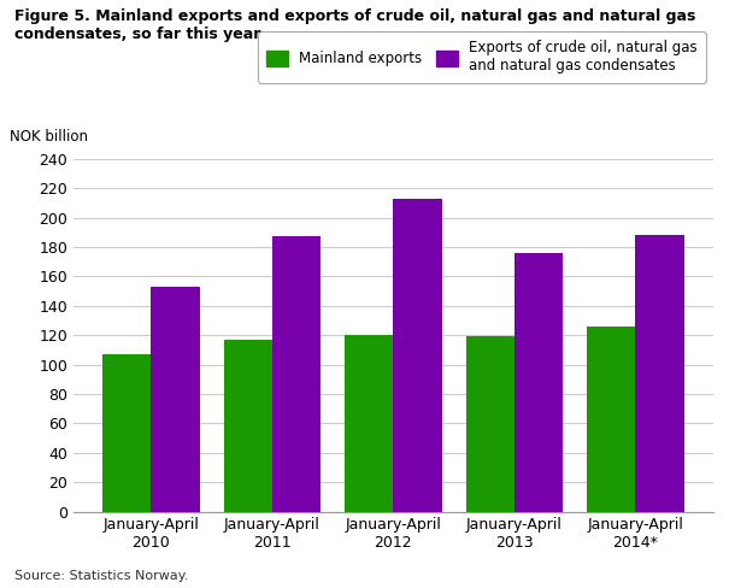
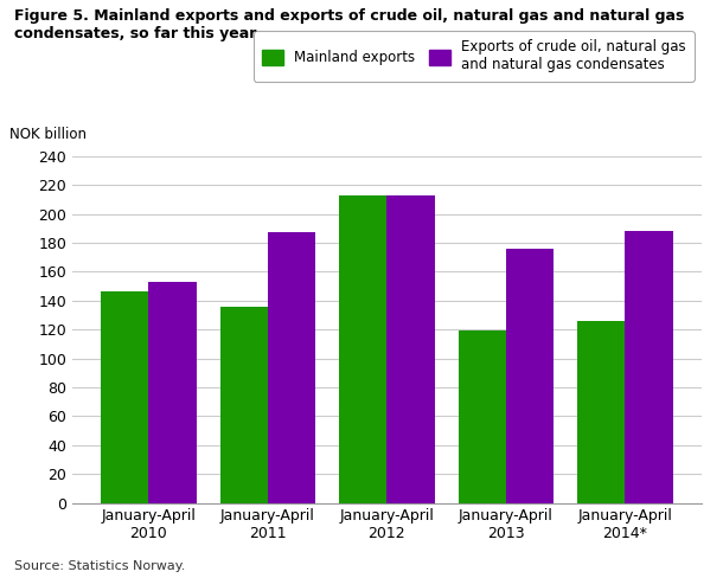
Mainland exports/January-April 2010: 107 -> 146
Mainland exports/January-April 2011: 117 -> 136
Mainland exports/January-April 2012: 120 -> 213
